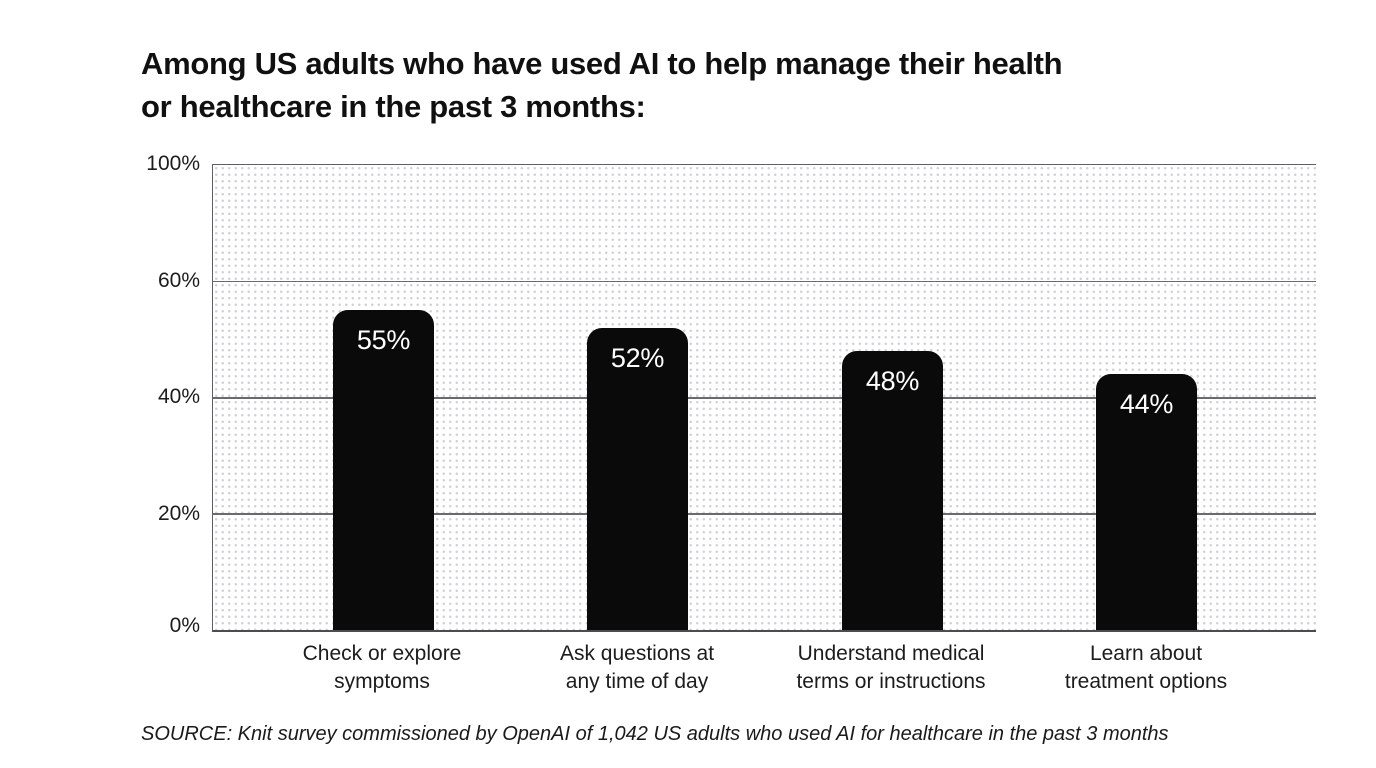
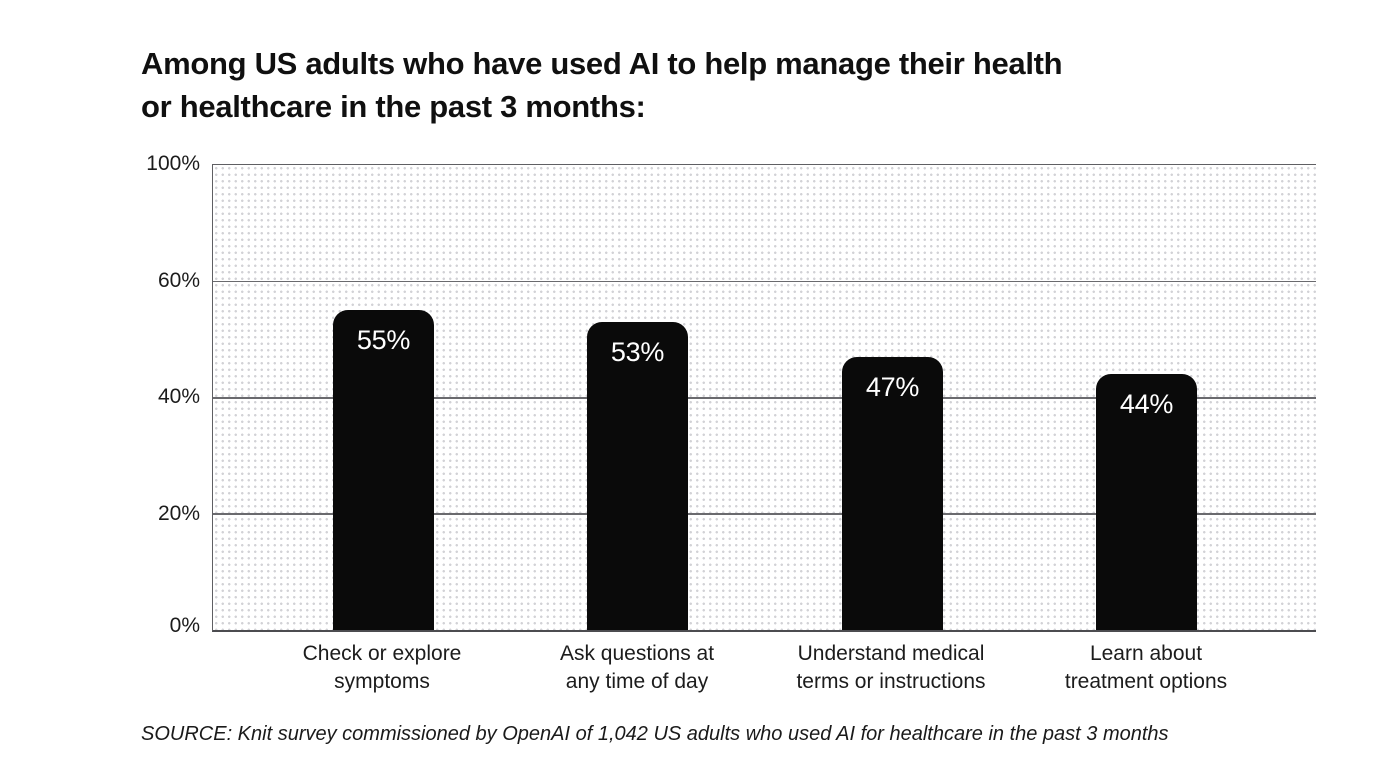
Ask questions at any time of day: 52% -> 53%
Understand medical terms or instructions: 48% -> 47%
